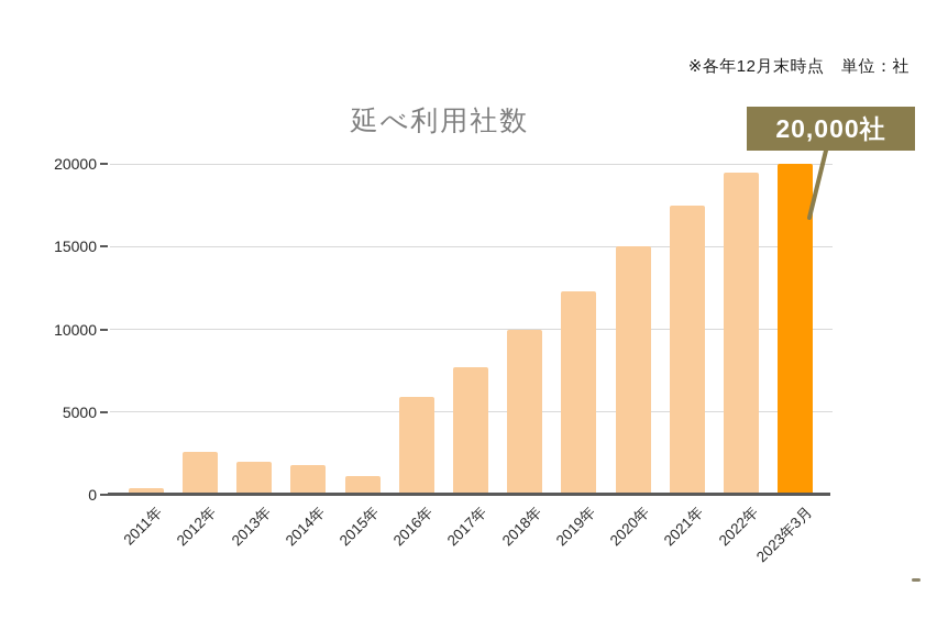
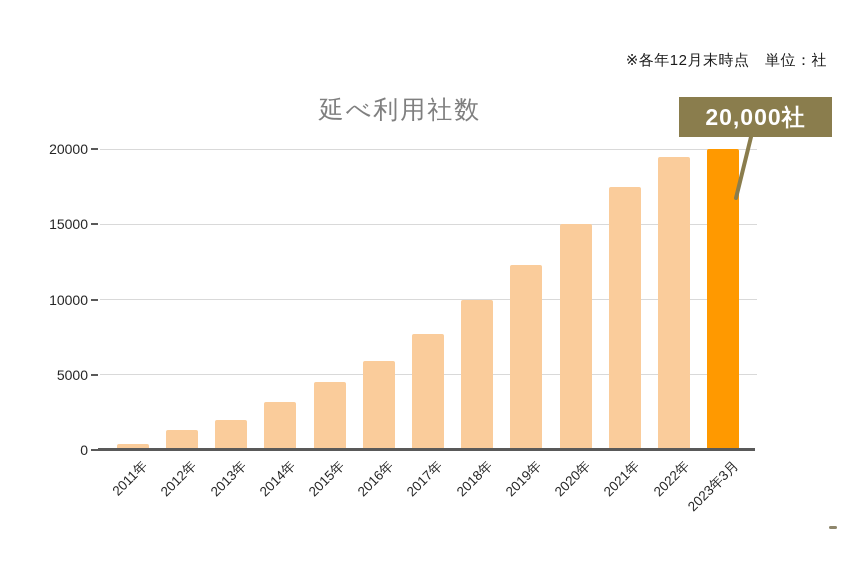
2012年: 2600 -> 1300
2014年: 1800 -> 3200
2015年: 1100 -> 4500
